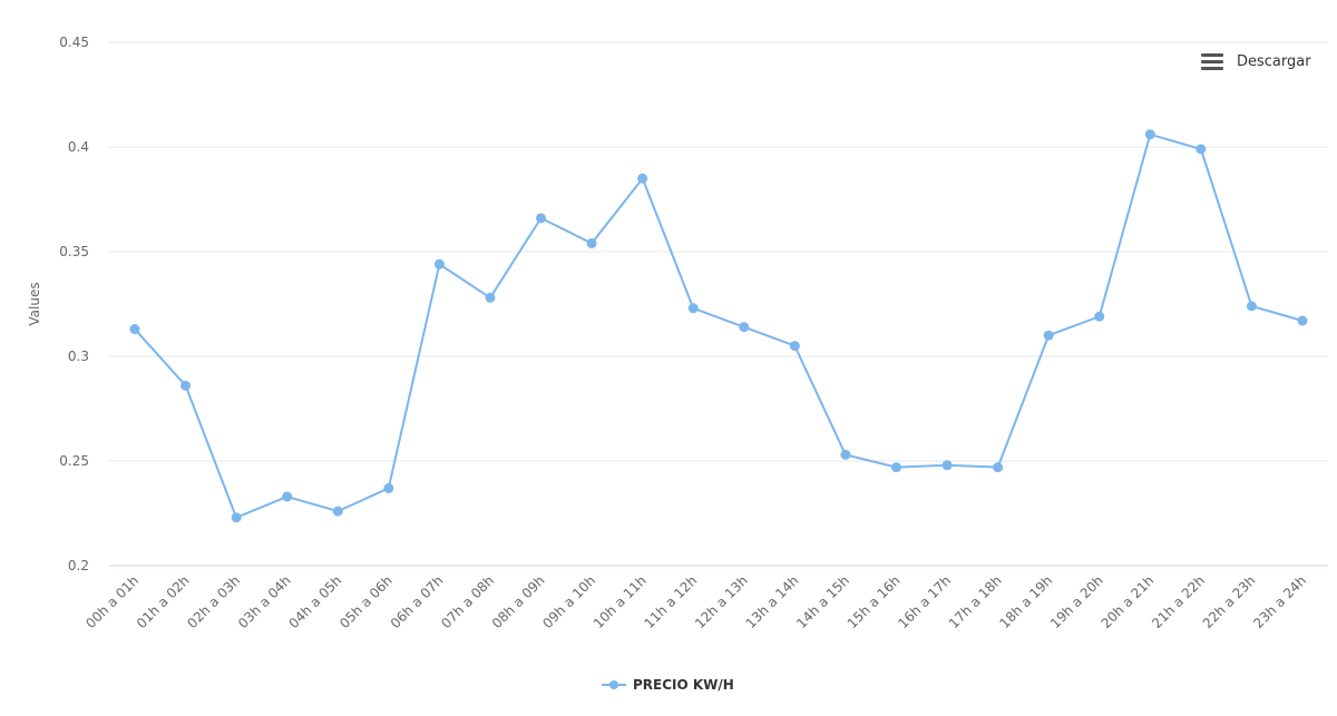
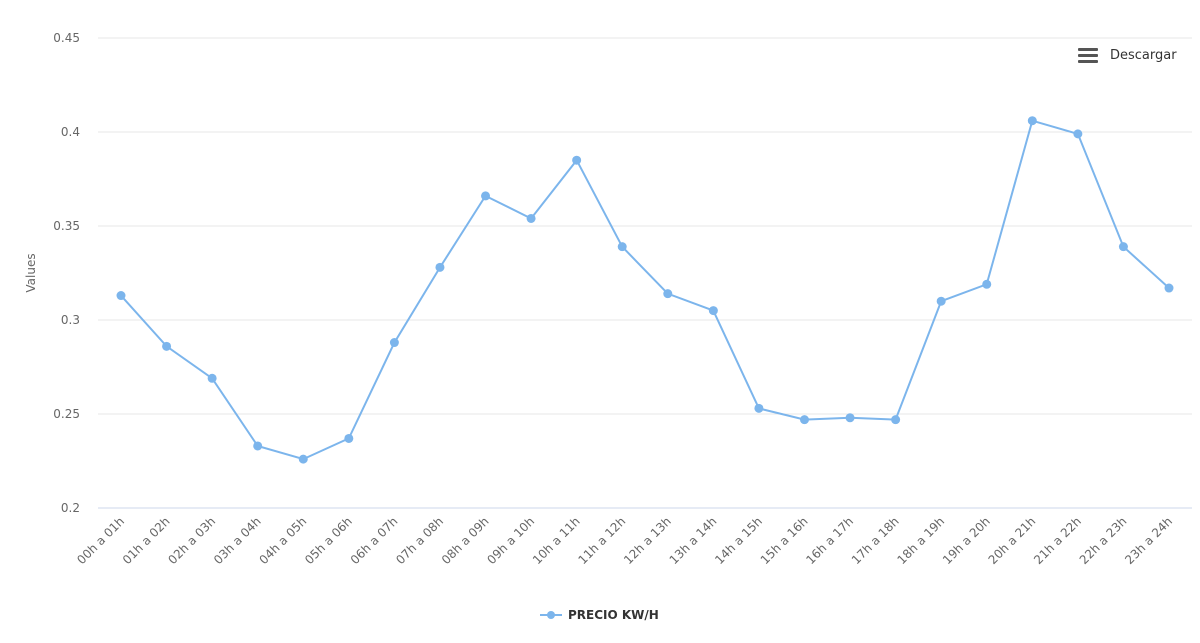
02h a 03h: 0.223 -> 0.269
06h a 07h: 0.344 -> 0.288
11h a 12h: 0.323 -> 0.339
22h a 23h: 0.324 -> 0.339
